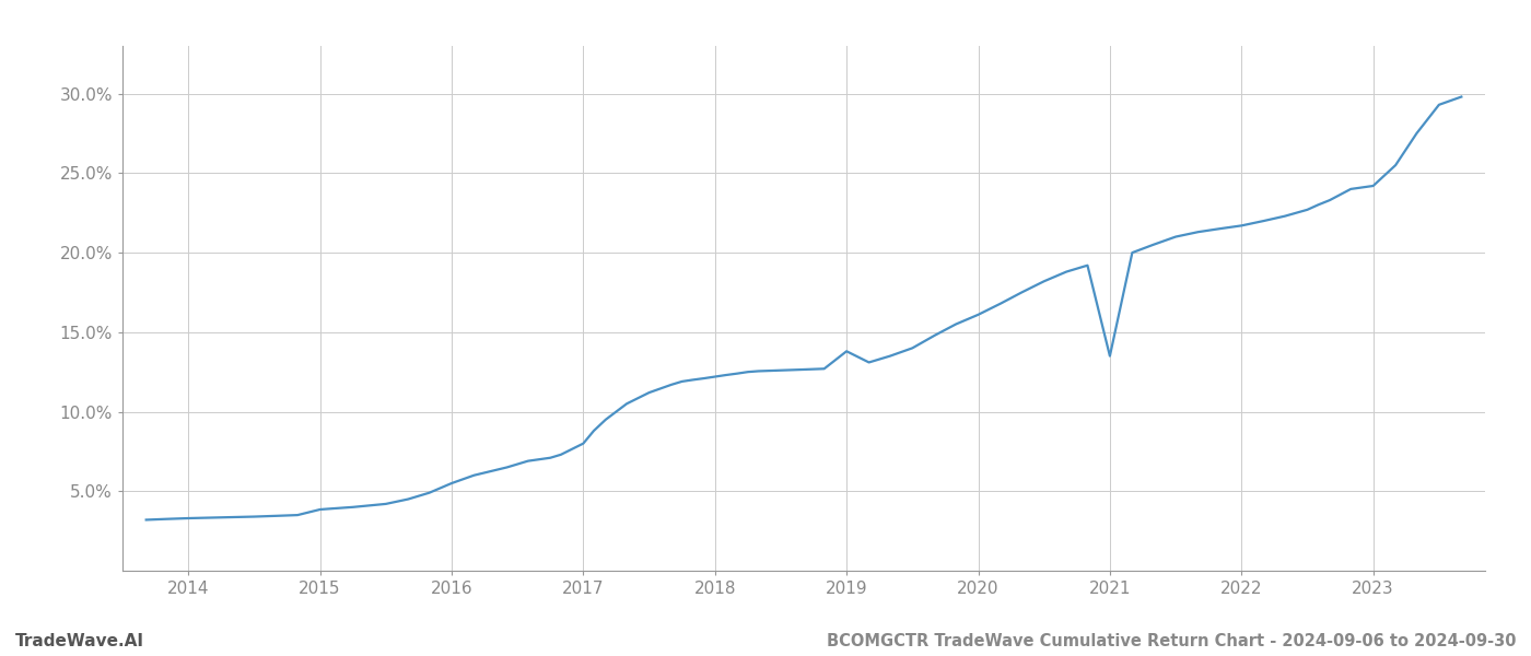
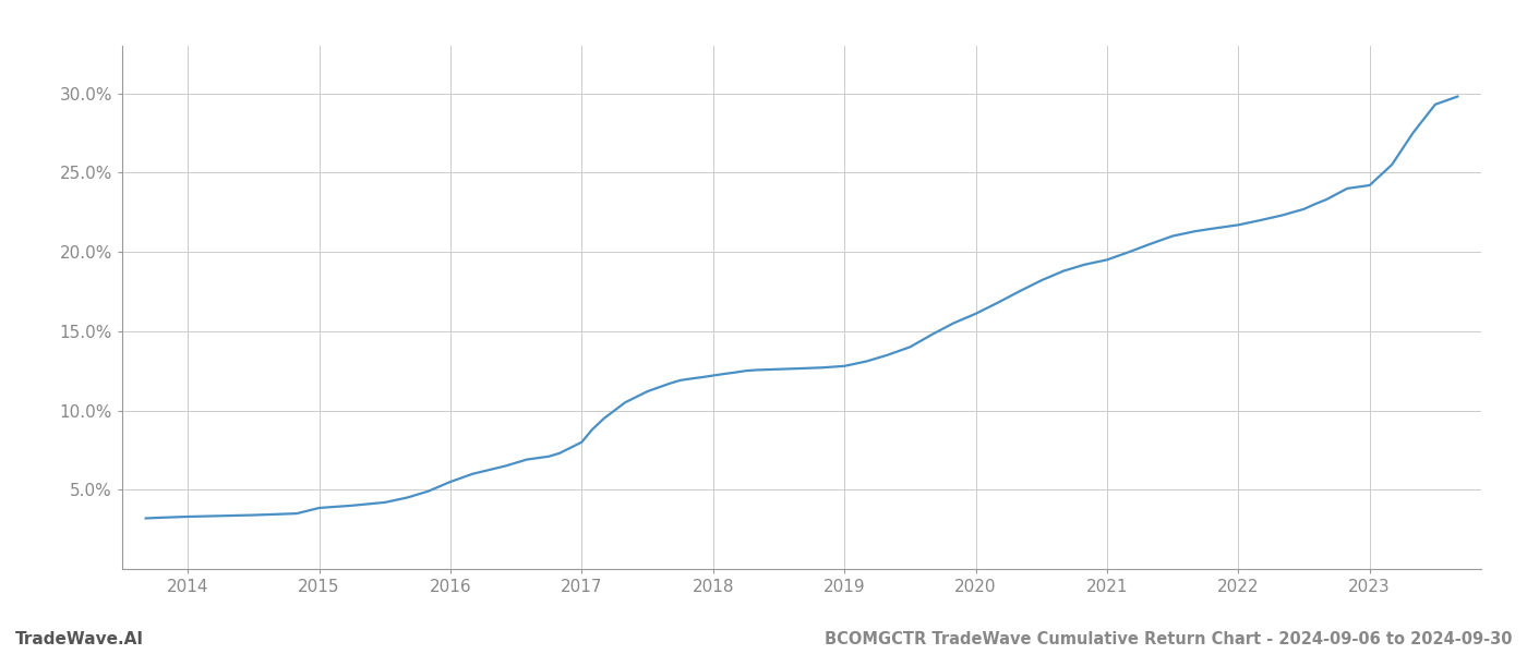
2019: 13.8% -> 12.8%
2021: 13.5% -> 19.5%
